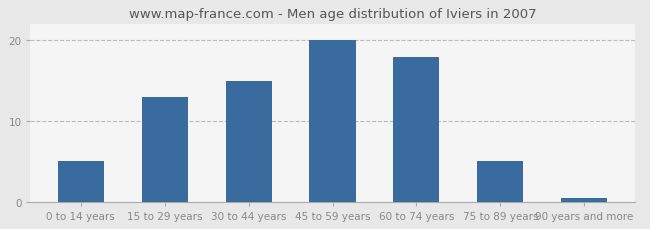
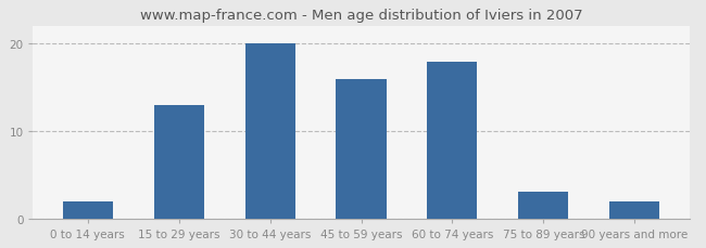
0 to 14 years: 5.0 -> 2.0
30 to 44 years: 15.0 -> 20.0
45 to 59 years: 20.0 -> 16.0
75 to 89 years: 5.0 -> 3.0
90 years and more: 0.5 -> 2.0
